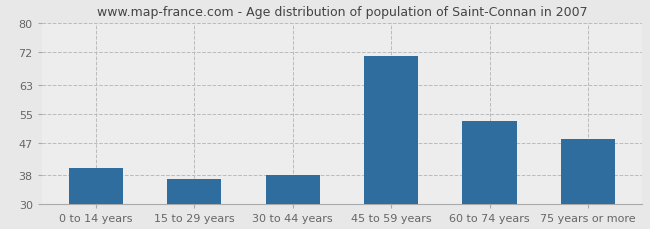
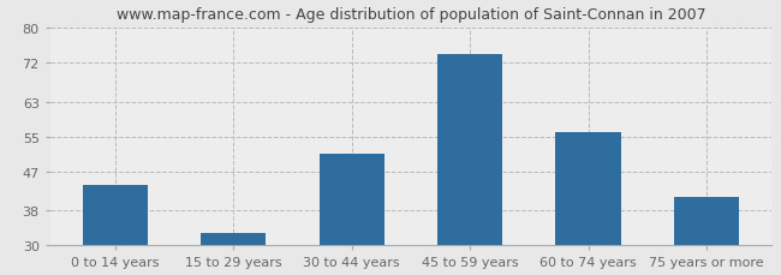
0 to 14 years: 40 -> 44
15 to 29 years: 37 -> 33
30 to 44 years: 38 -> 51
45 to 59 years: 71 -> 74
60 to 74 years: 53 -> 56
75 years or more: 48 -> 41
